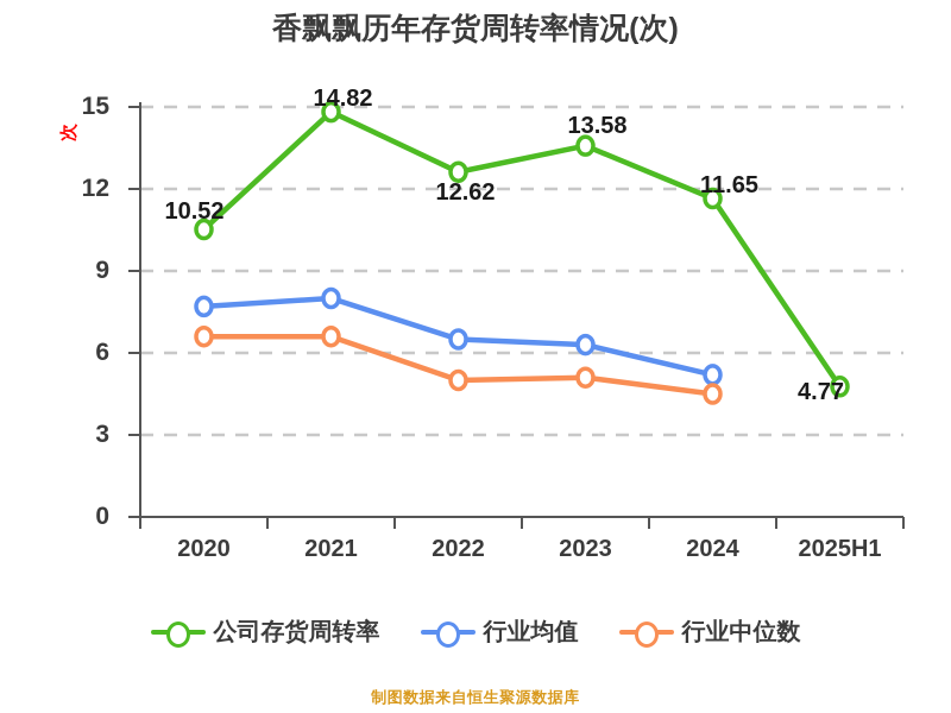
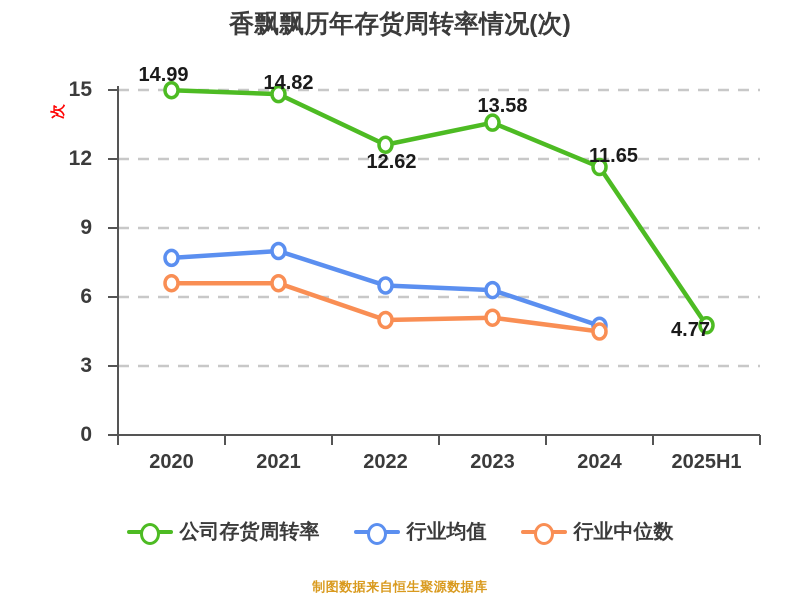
公司存货周转率/2020: 10.52 -> 14.99
行业均值/2024: 5.2 -> 4.8
